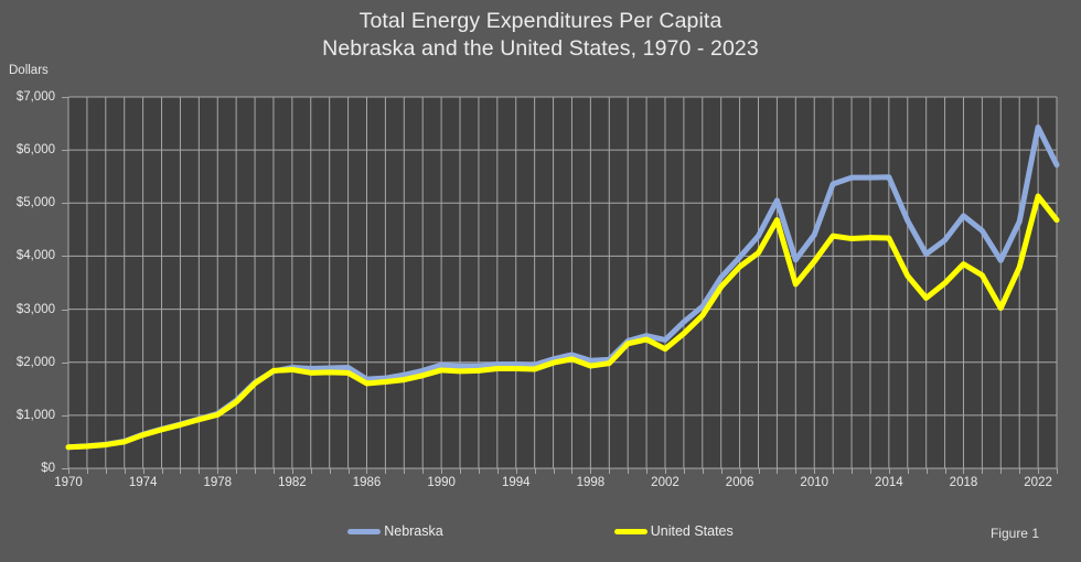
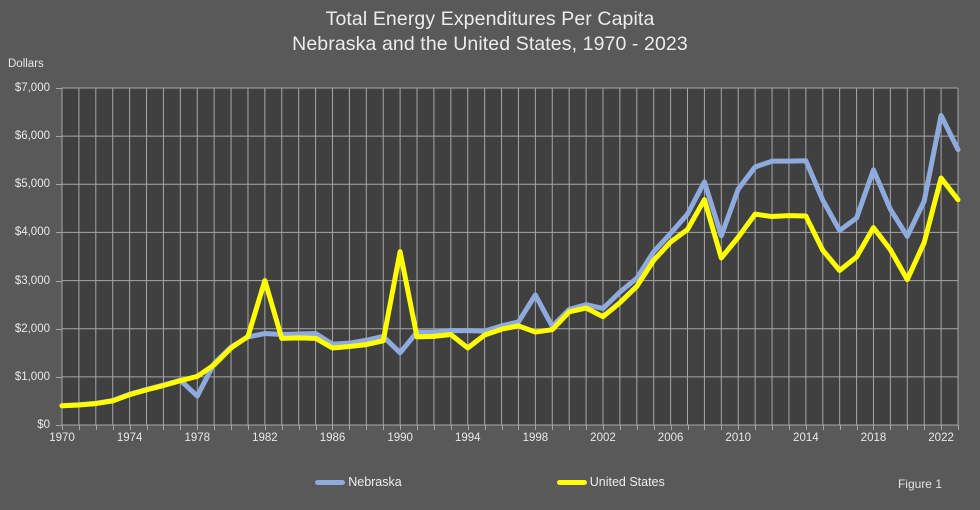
Nebraska/1978: $1000 -> $600
United States/1982: $1900 -> $3000
Nebraska/1990: $2000 -> $1500
United States/1990: $1800 -> $3600
United States/1994: $1900 -> $1600
Nebraska/1998: $2000 -> $2700
Nebraska/2010: $4400 -> $4900
Nebraska/2018: $4800 -> $5300
United States/2018: $3800 -> $4100
